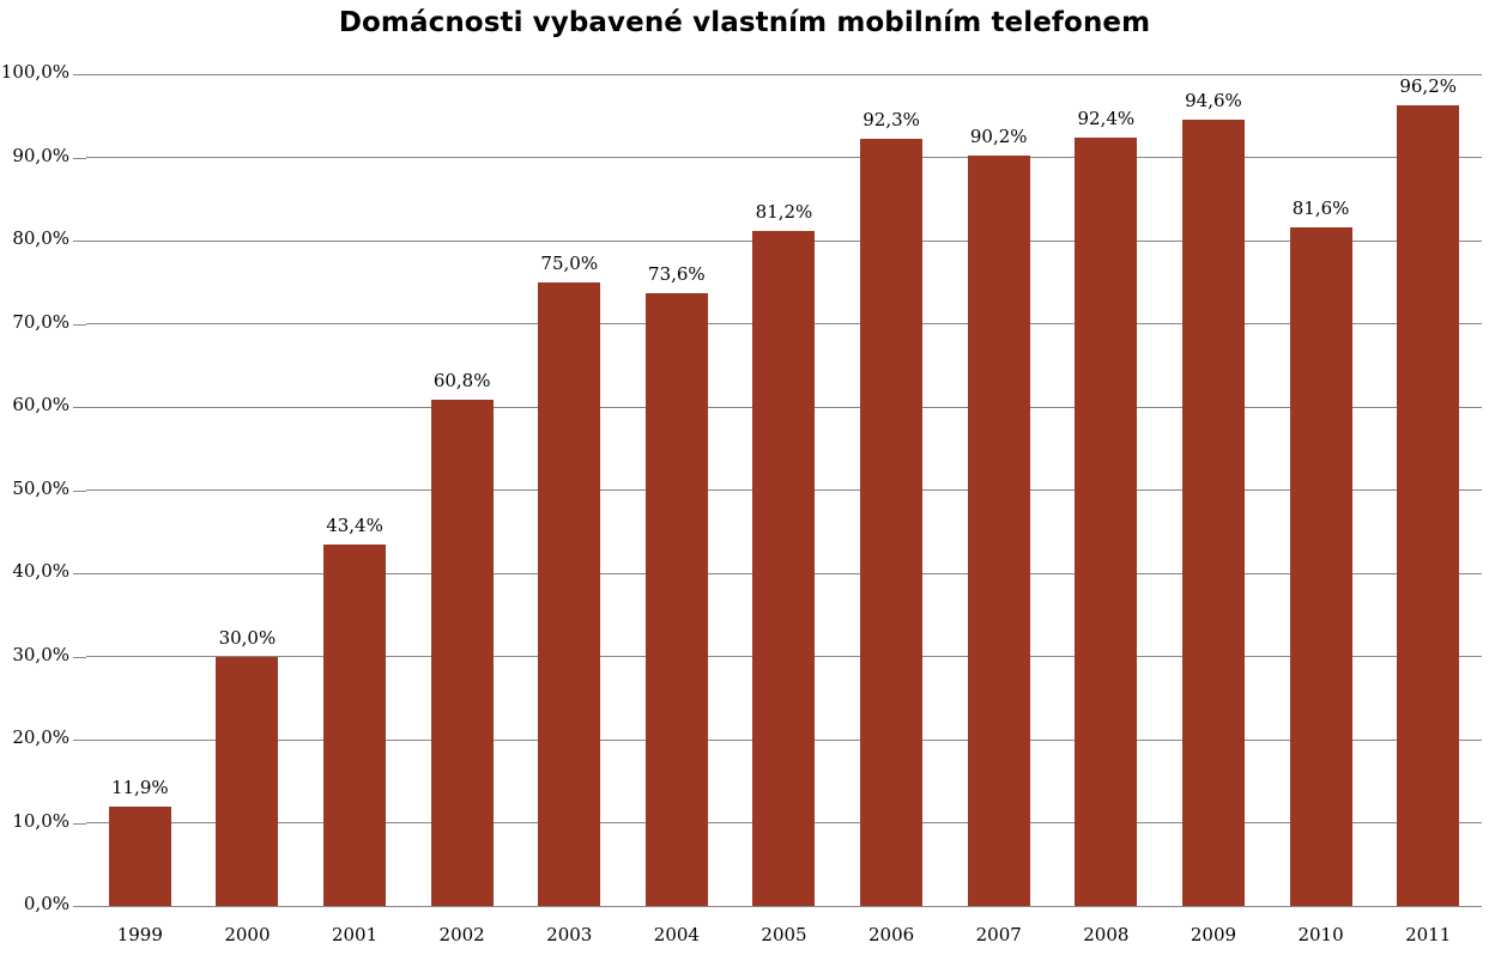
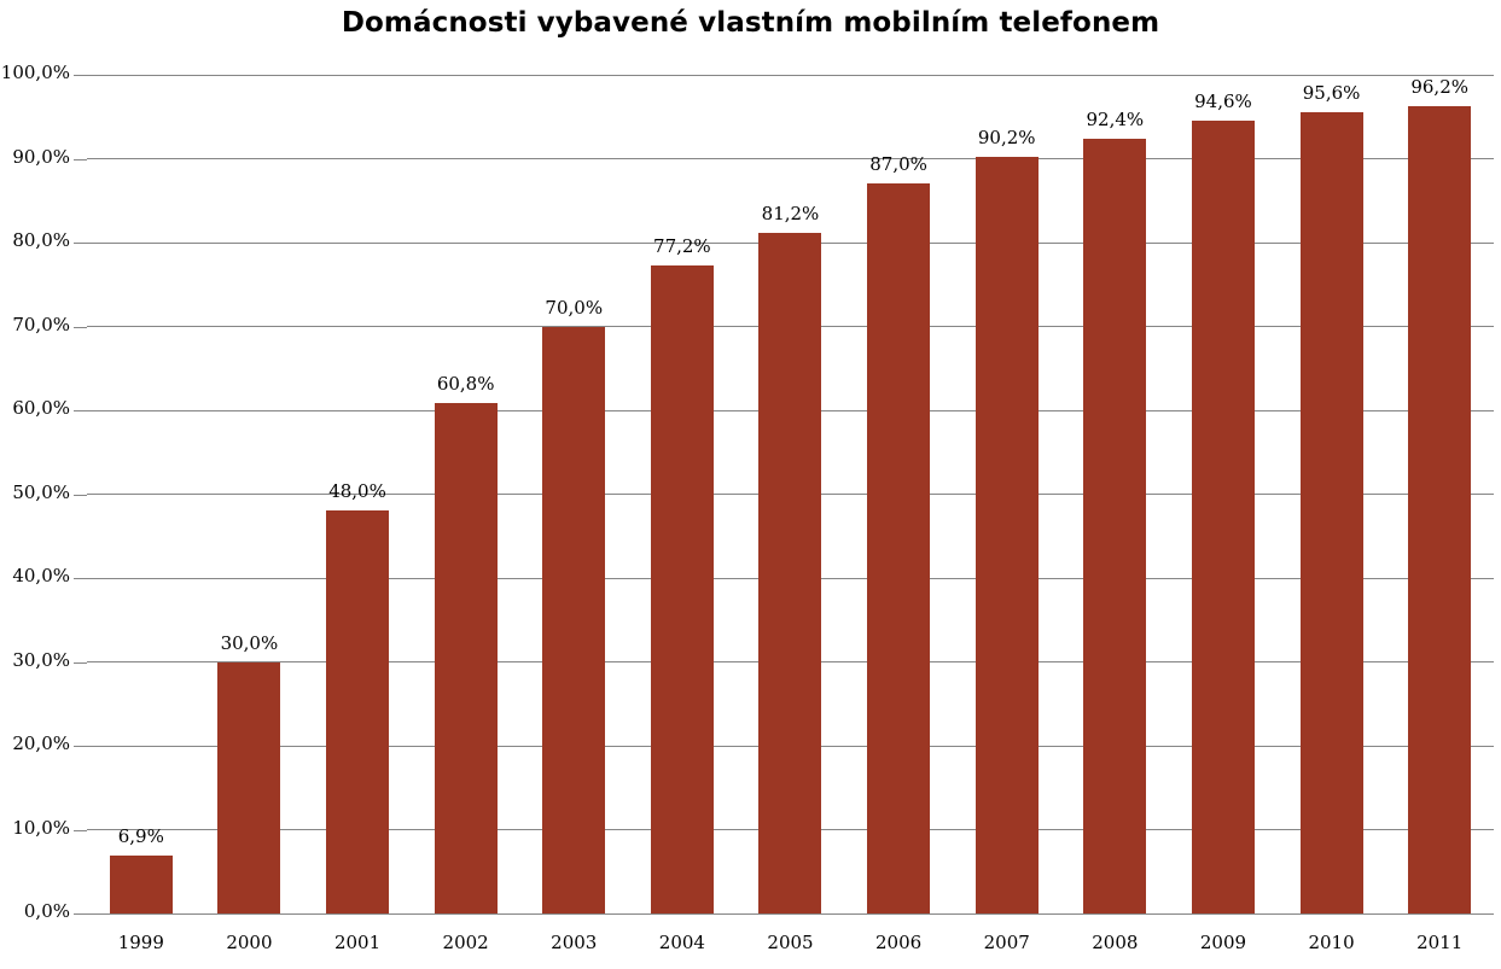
1999: 11,9% -> 6,9%
2001: 43,4% -> 48,0%
2003: 75,0% -> 70,0%
2004: 73,6% -> 77,2%
2006: 92,3% -> 87,0%
2010: 81,6% -> 95,6%
